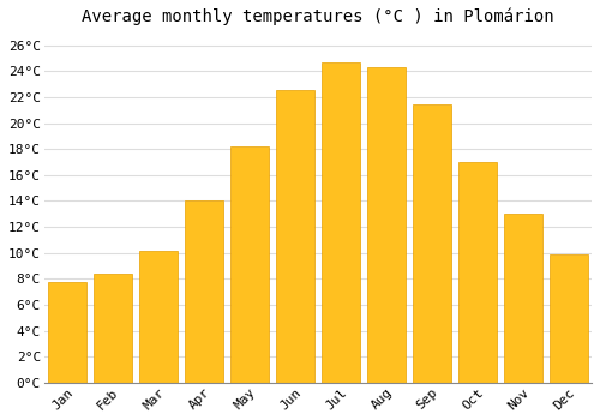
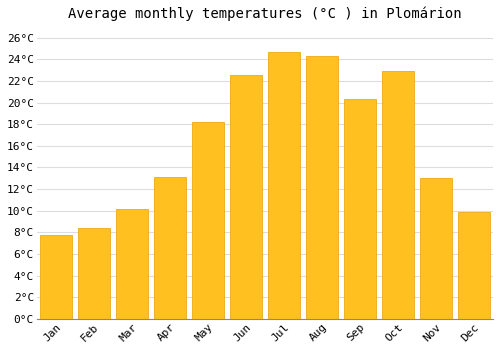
Apr: 14.0°C -> 13.1°C
Sep: 21.4°C -> 20.3°C
Oct: 17.0°C -> 22.9°C
